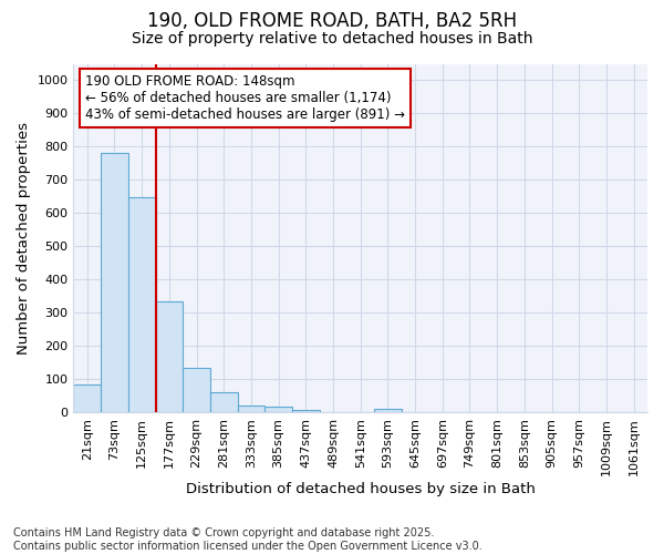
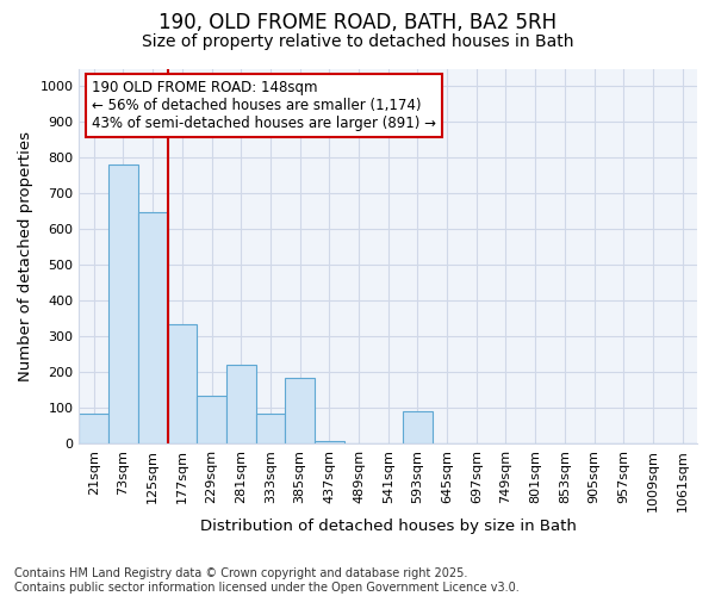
281sqm: 60 -> 220
333sqm: 22 -> 85
385sqm: 18 -> 185
593sqm: 10 -> 90
